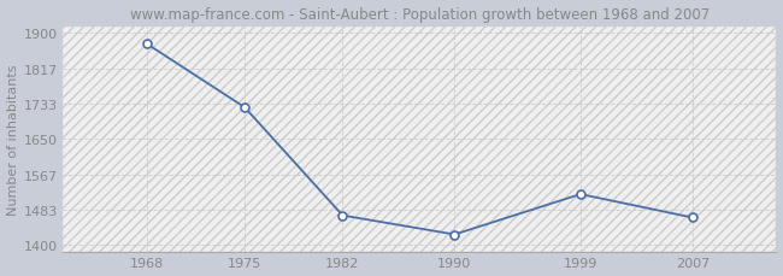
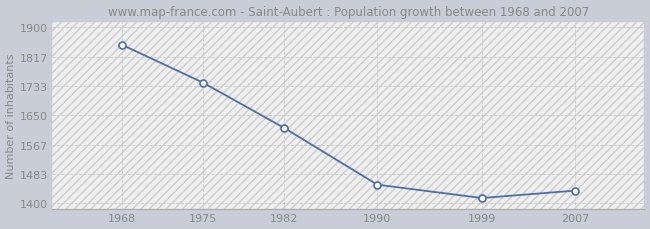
1968: 1875 -> 1851
1975: 1725 -> 1743
1982: 1470 -> 1614
1990: 1425 -> 1453
1999: 1520 -> 1415
2007: 1465 -> 1436
